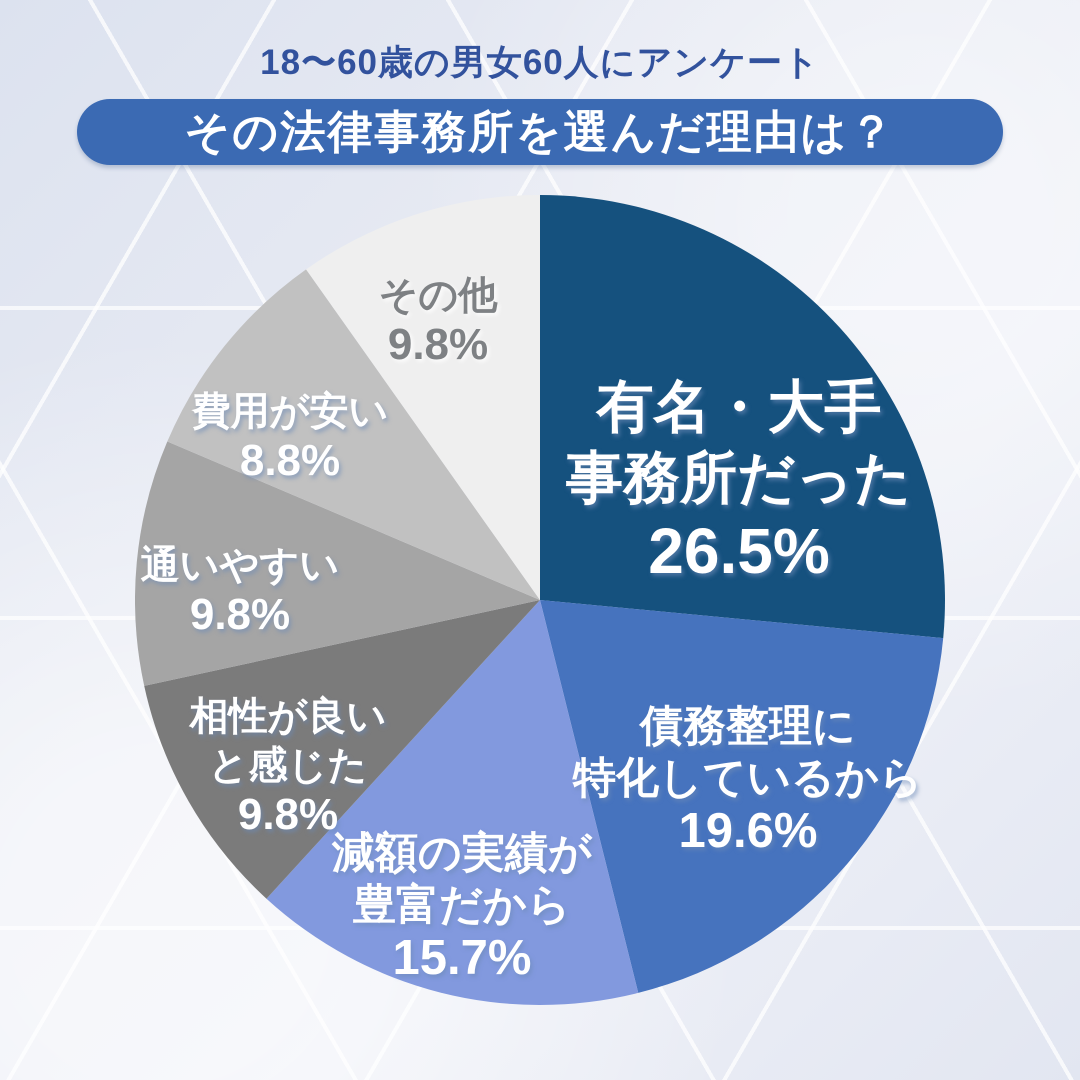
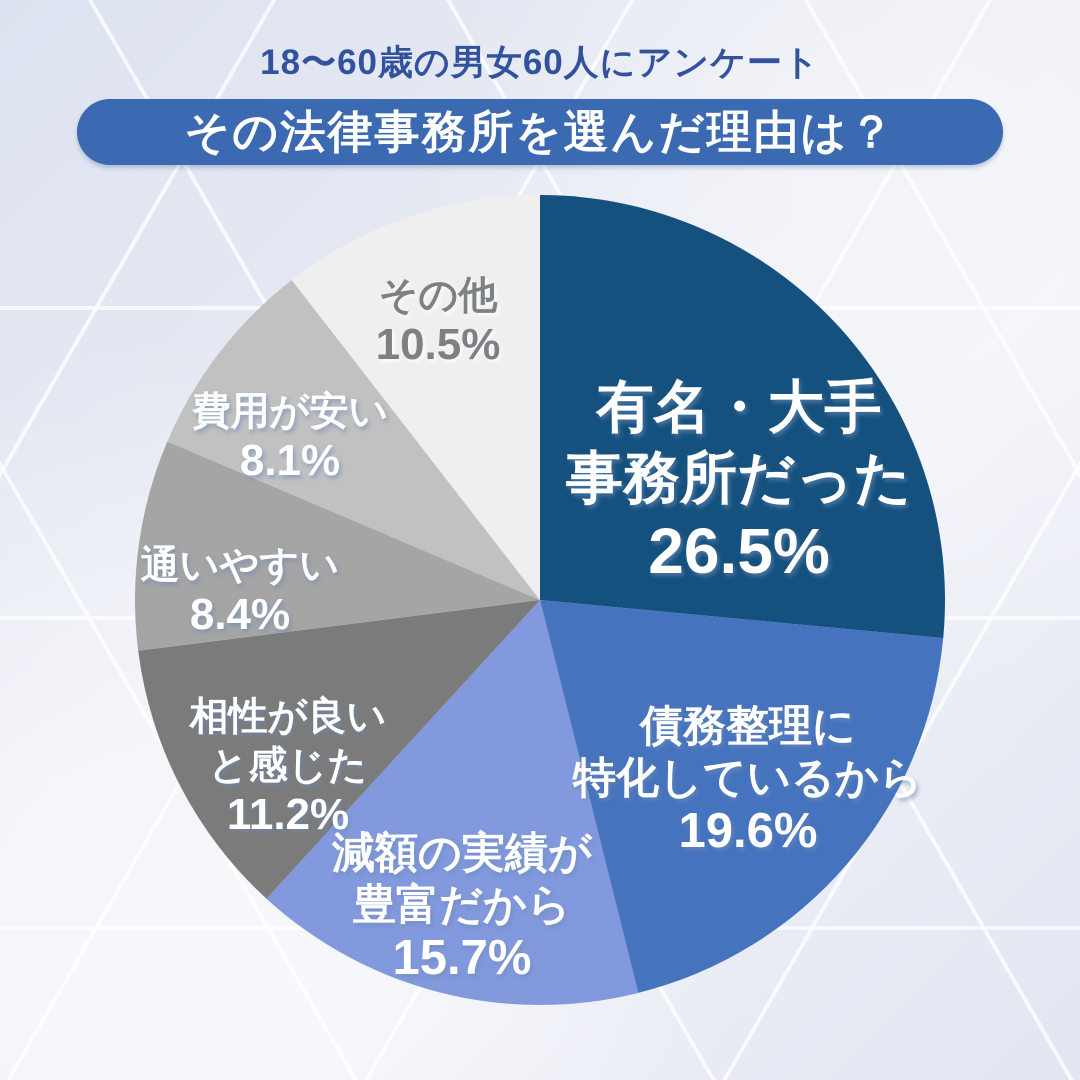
相性が良いと感じた: 9.8% -> 11.2%
通いやすい: 9.8% -> 8.4%
費用が安い: 8.8% -> 8.1%
その他: 9.8% -> 10.5%
